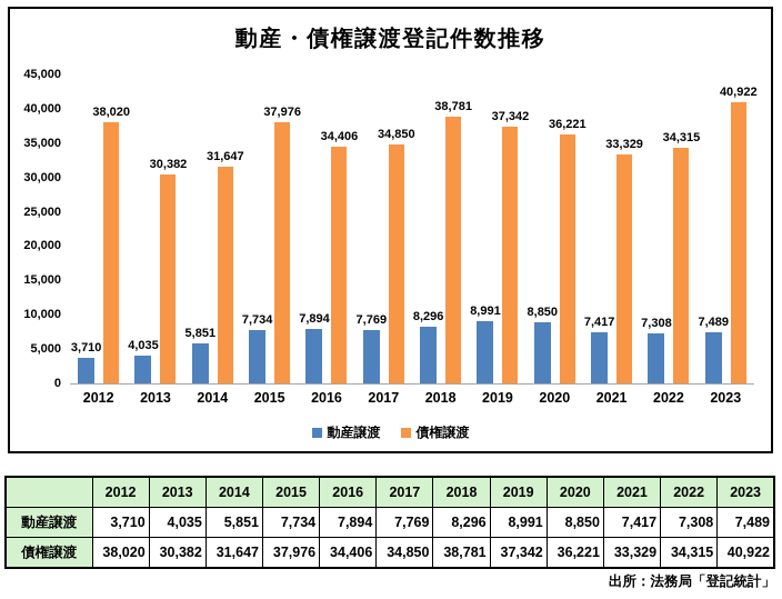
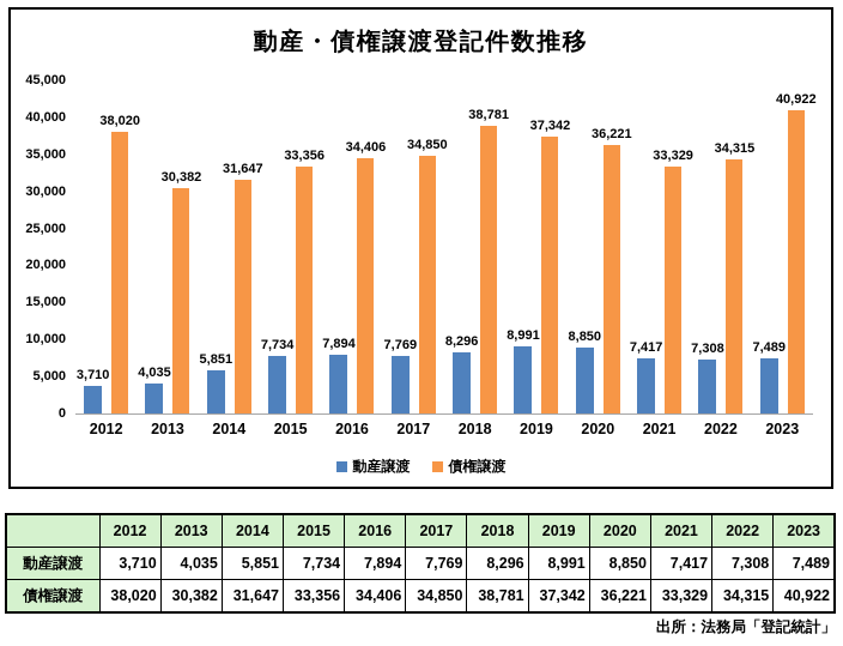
債権譲渡/2015: 37,976 -> 33,356
